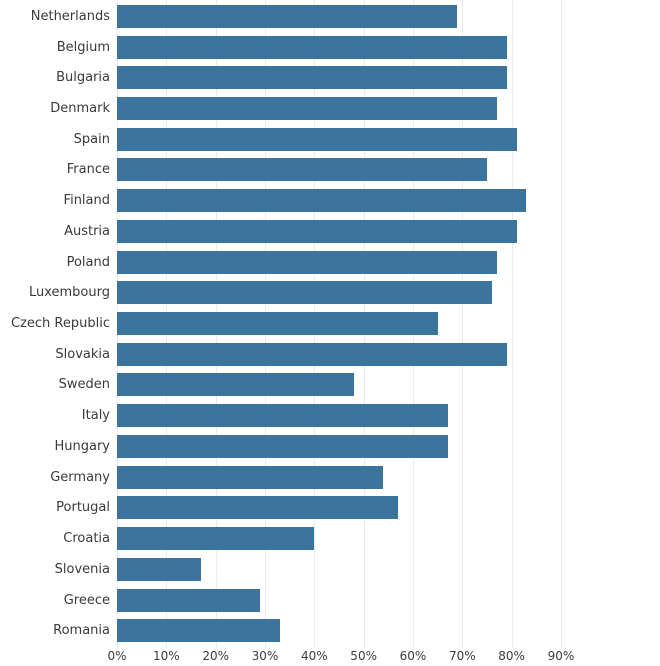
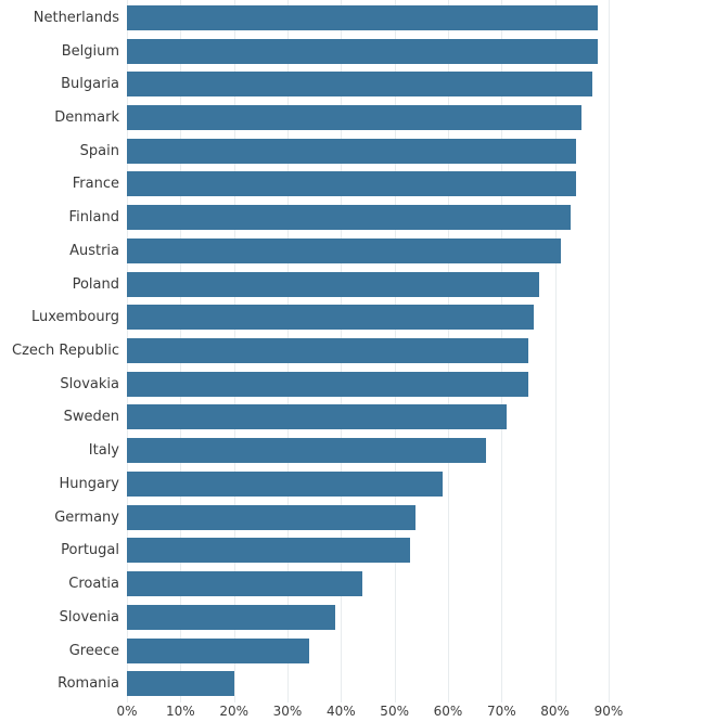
Netherlands: 69% -> 88%
Belgium: 79% -> 88%
Bulgaria: 79% -> 87%
Denmark: 77% -> 85%
Spain: 81% -> 84%
France: 75% -> 84%
Czech Republic: 65% -> 75%
Slovakia: 79% -> 75%
Sweden: 48% -> 71%
Hungary: 67% -> 59%
Portugal: 57% -> 53%
Croatia: 40% -> 44%
Slovenia: 17% -> 39%
Greece: 29% -> 34%
Romania: 33% -> 20%
